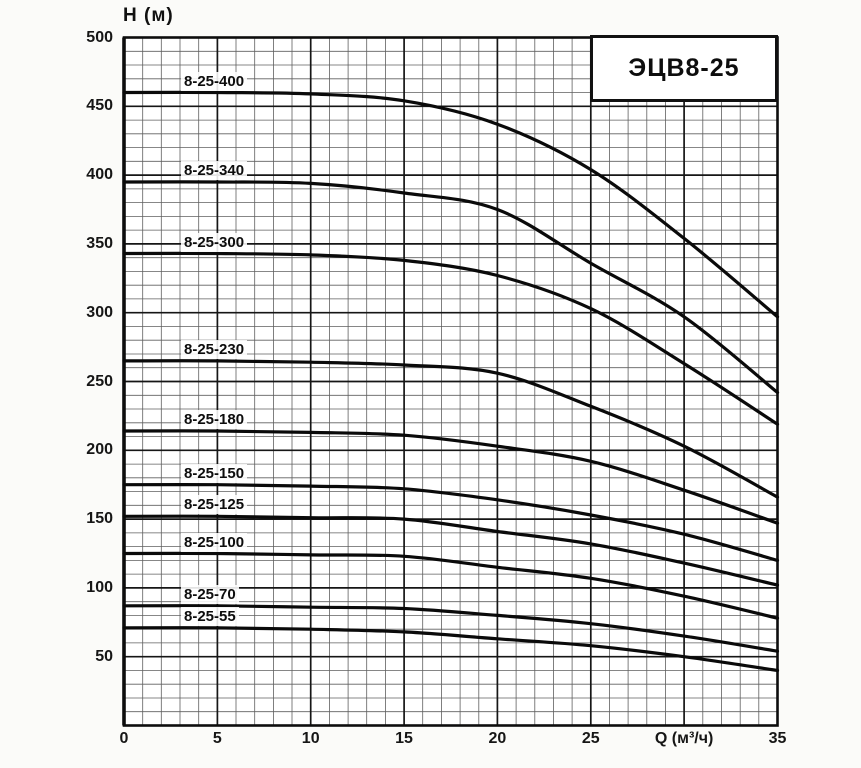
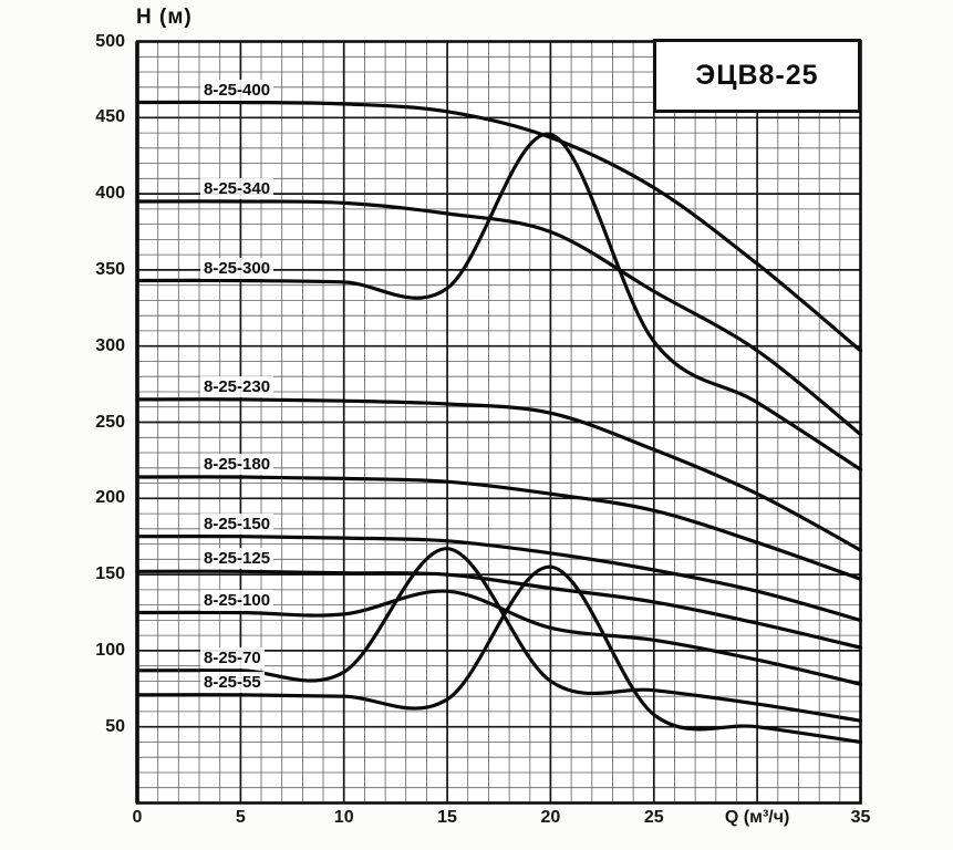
8-25-100/15: 123 -> 139
8-25-70/15: 85 -> 167
8-25-300/20: 327 -> 439
8-25-55/20: 63 -> 155
